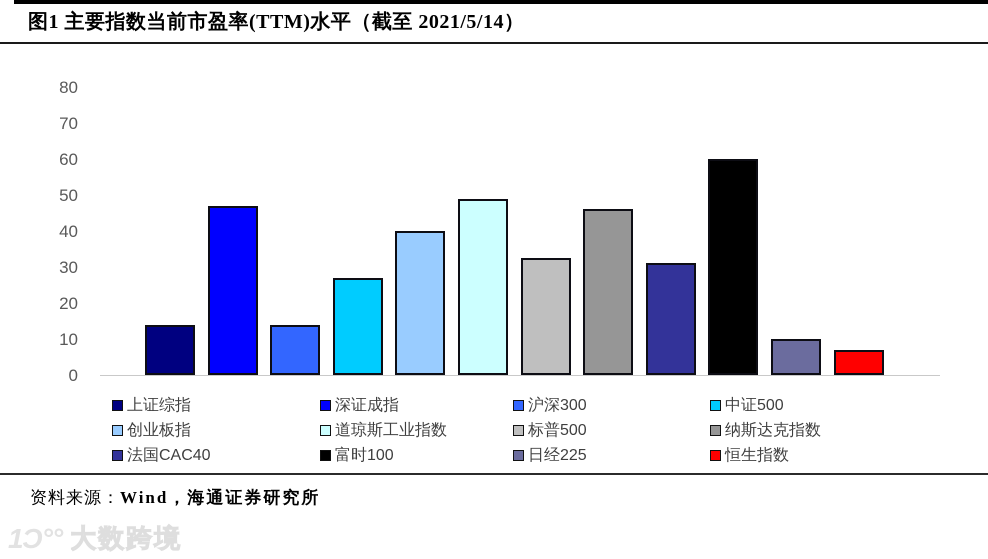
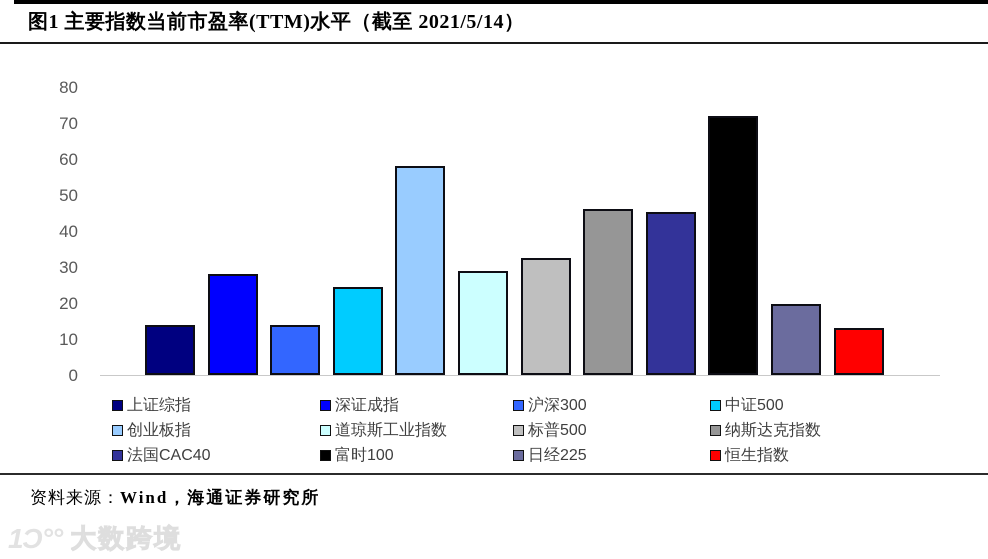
深证成指: 47 -> 28
中证500: 27 -> 24
创业板指: 40 -> 58
道琼斯工业指数: 49 -> 29
法国CAC40: 31 -> 45
富时100: 60 -> 72
日经225: 10 -> 20
恒生指数: 7 -> 13
